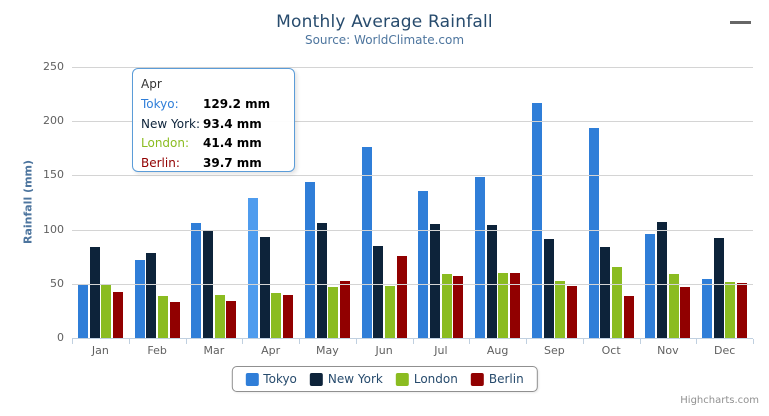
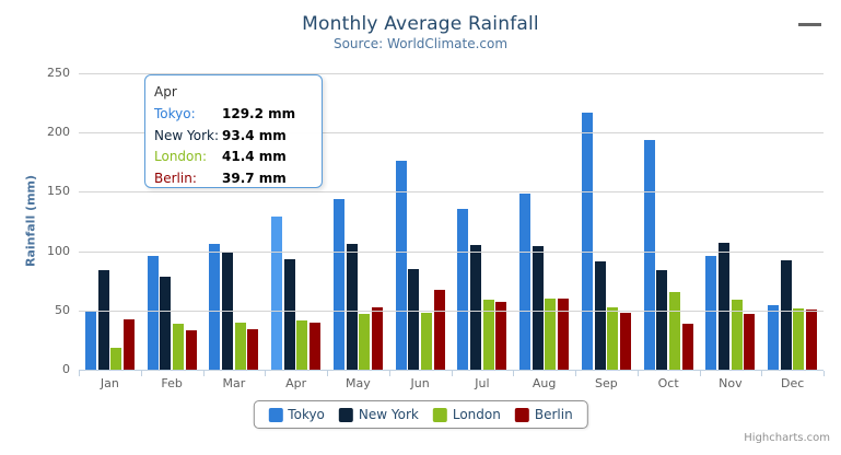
London/Jan: 49 -> 18
Tokyo/Feb: 72 -> 96
Berlin/Jun: 76 -> 67
